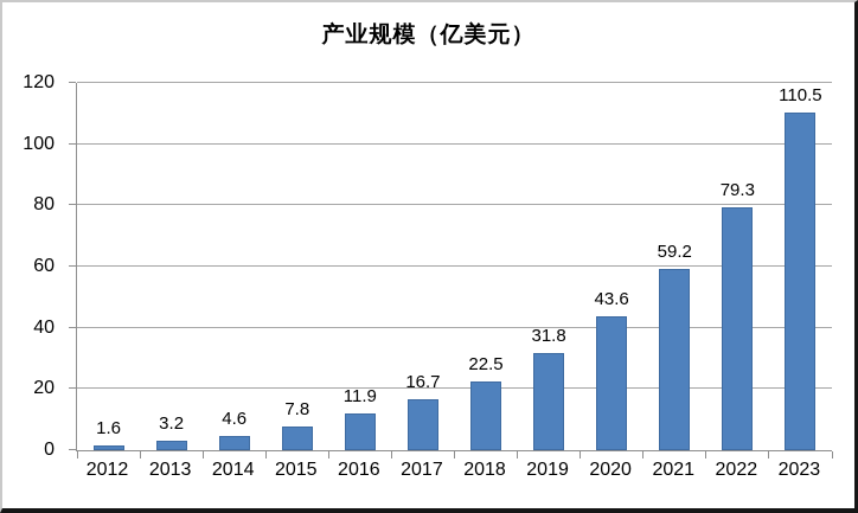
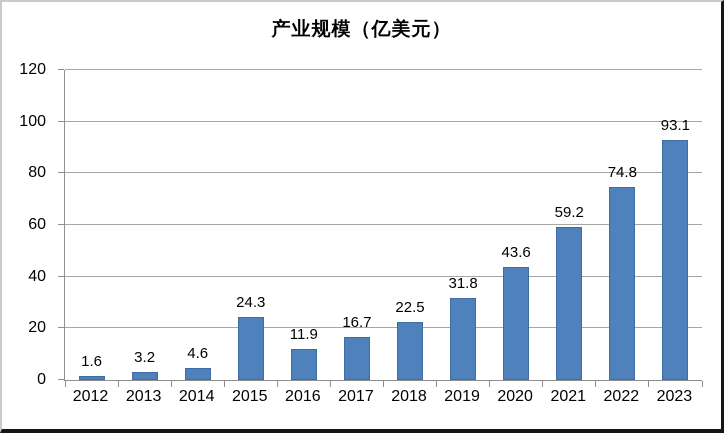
2015: 7.8 -> 24.3
2022: 79.3 -> 74.8
2023: 110.5 -> 93.1
